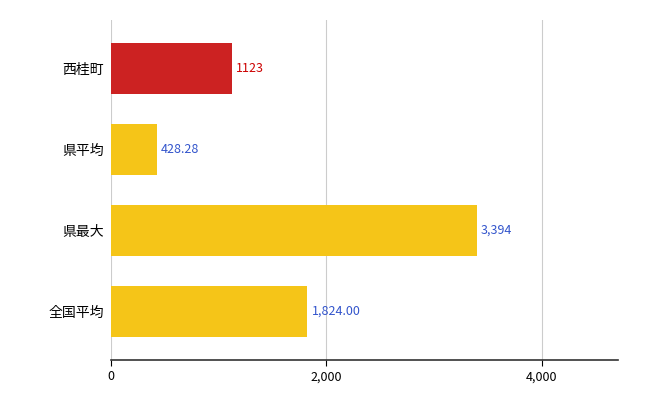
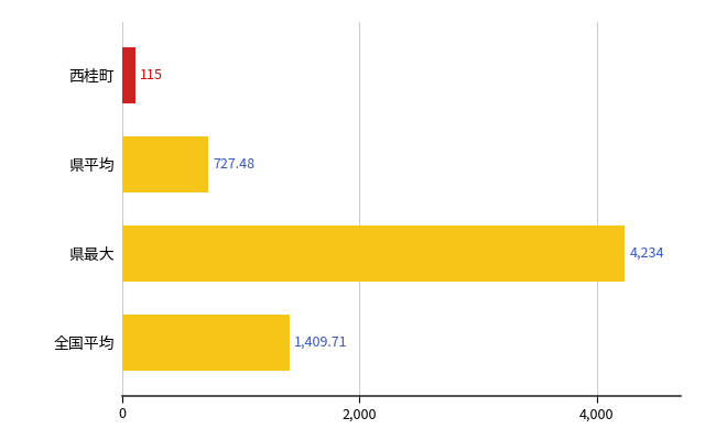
西桂町: 1123 -> 115
県平均: 428.28 -> 727.48
県最大: 3,394 -> 4,234
全国平均: 1,824.00 -> 1,409.71
